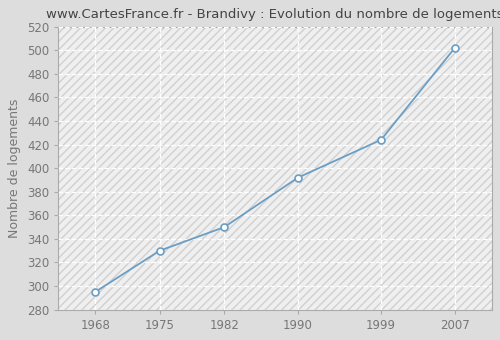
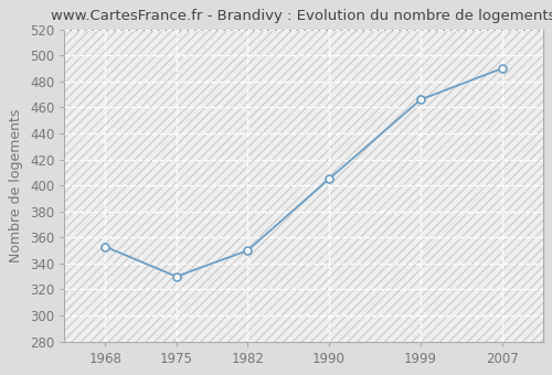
1968: 295 -> 353
1990: 392 -> 405
1999: 424 -> 466
2007: 502 -> 490
